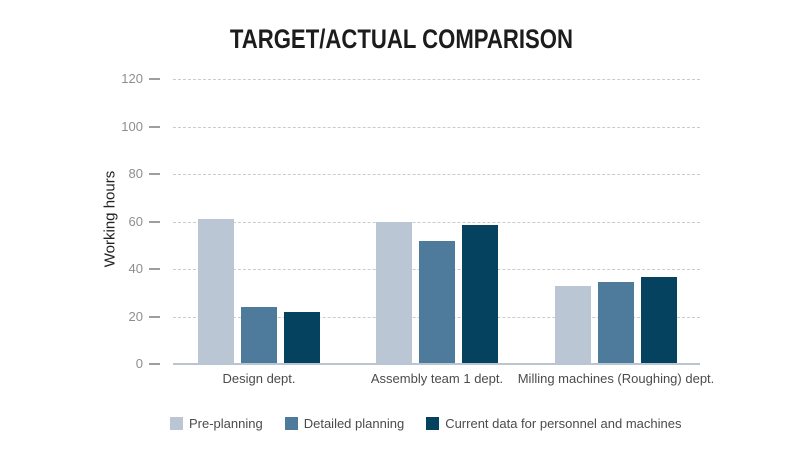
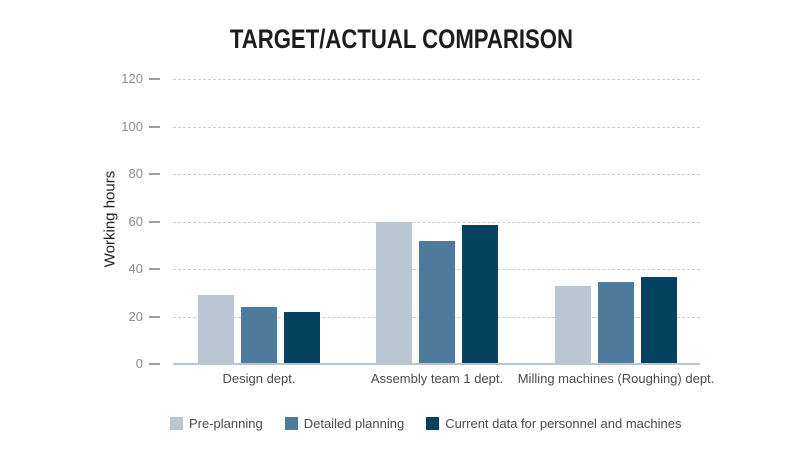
Pre-planning/Design dept.: 61 -> 29
